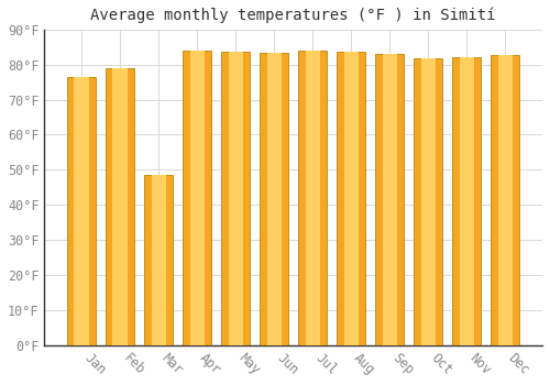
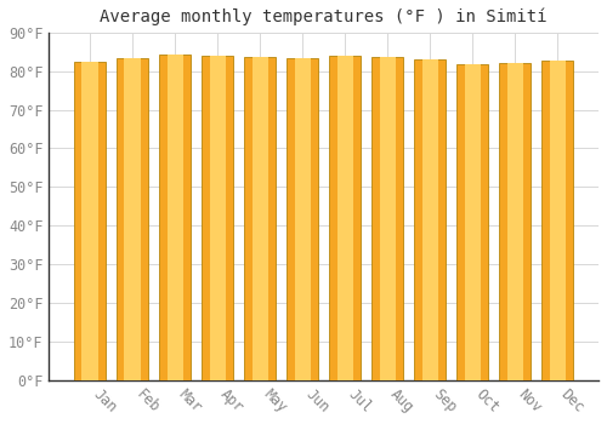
Jan: 76.5°F -> 82.4°F
Feb: 79.0°F -> 83.5°F
Mar: 48.5°F -> 84.2°F
